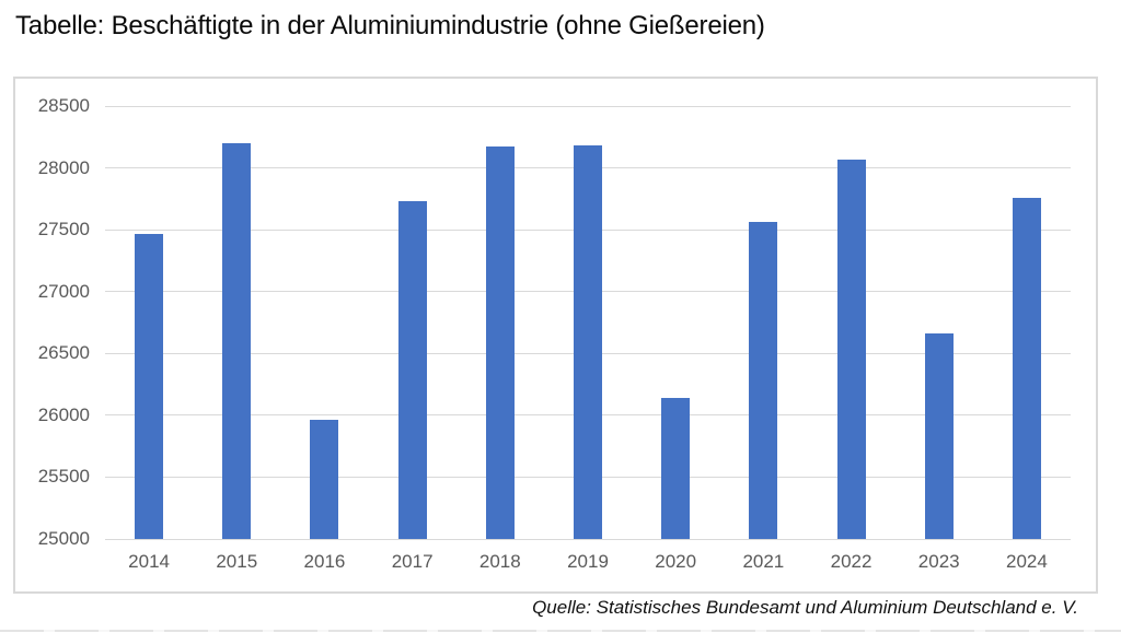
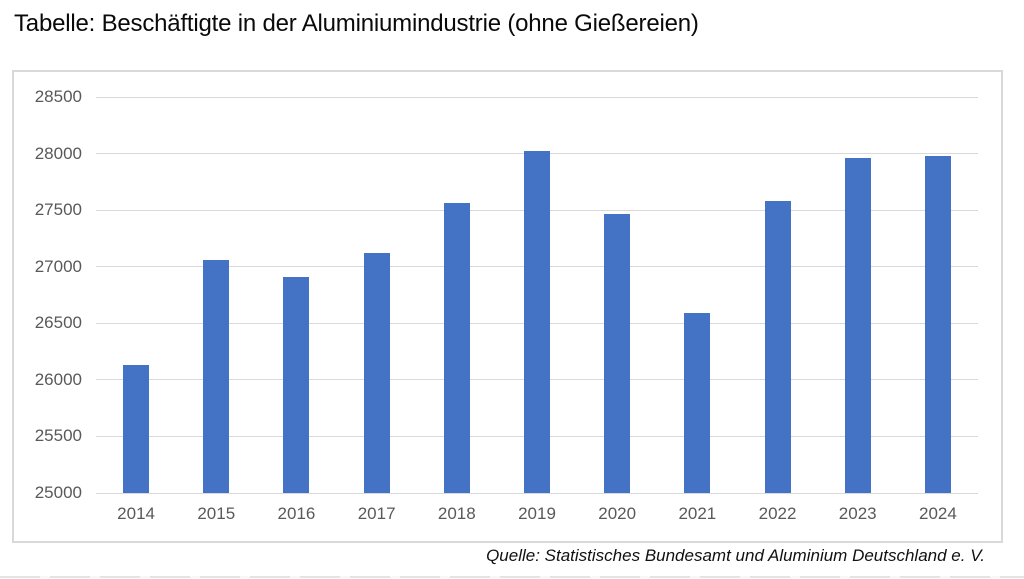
2014: 27470 -> 26130
2015: 28200 -> 27060
2016: 25960 -> 26910
2017: 27730 -> 27120
2018: 28170 -> 27560
2019: 28180 -> 28020
2020: 26140 -> 27470
2021: 27560 -> 26590
2022: 28070 -> 27580
2023: 26660 -> 27960
2024: 27760 -> 27980
